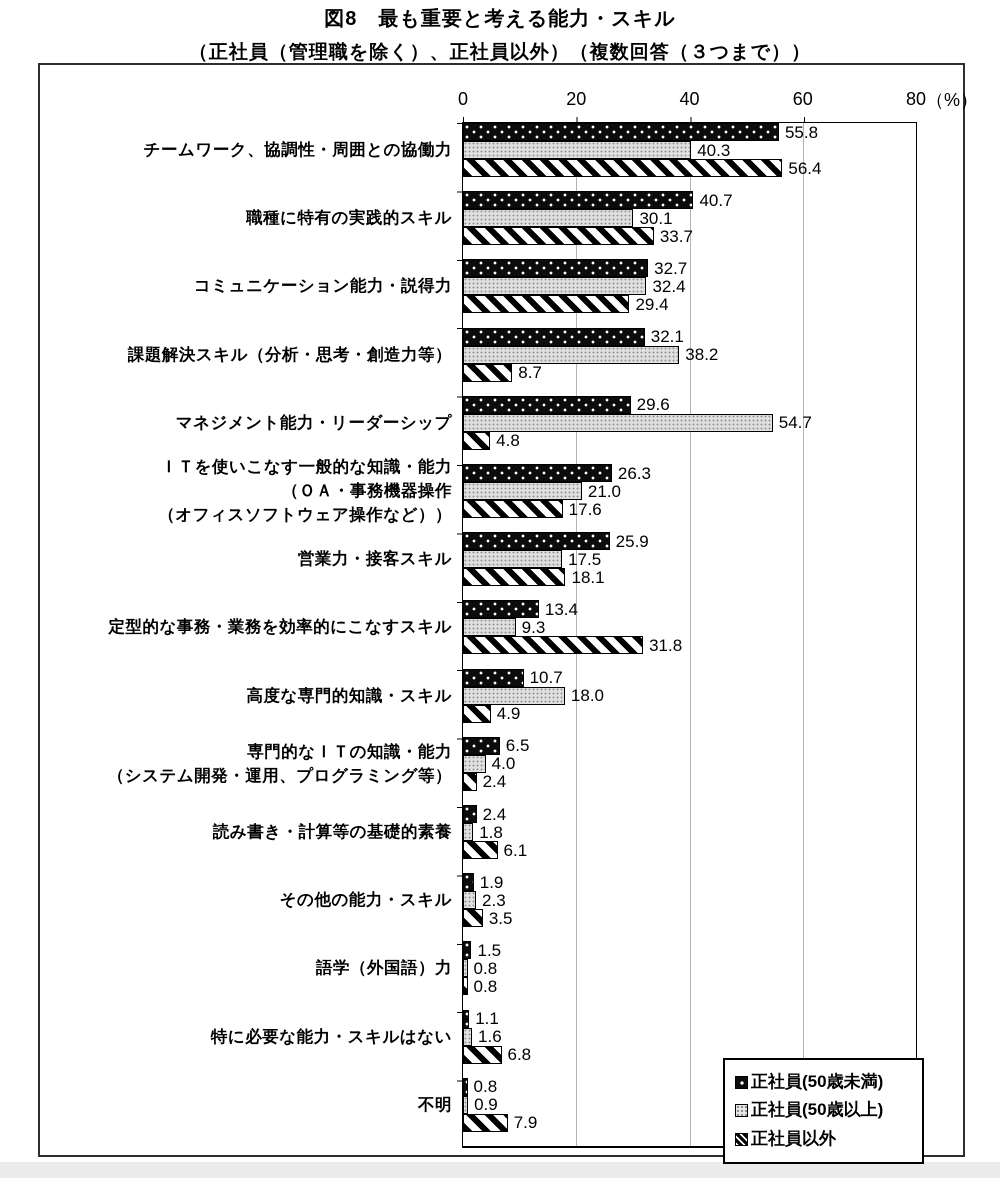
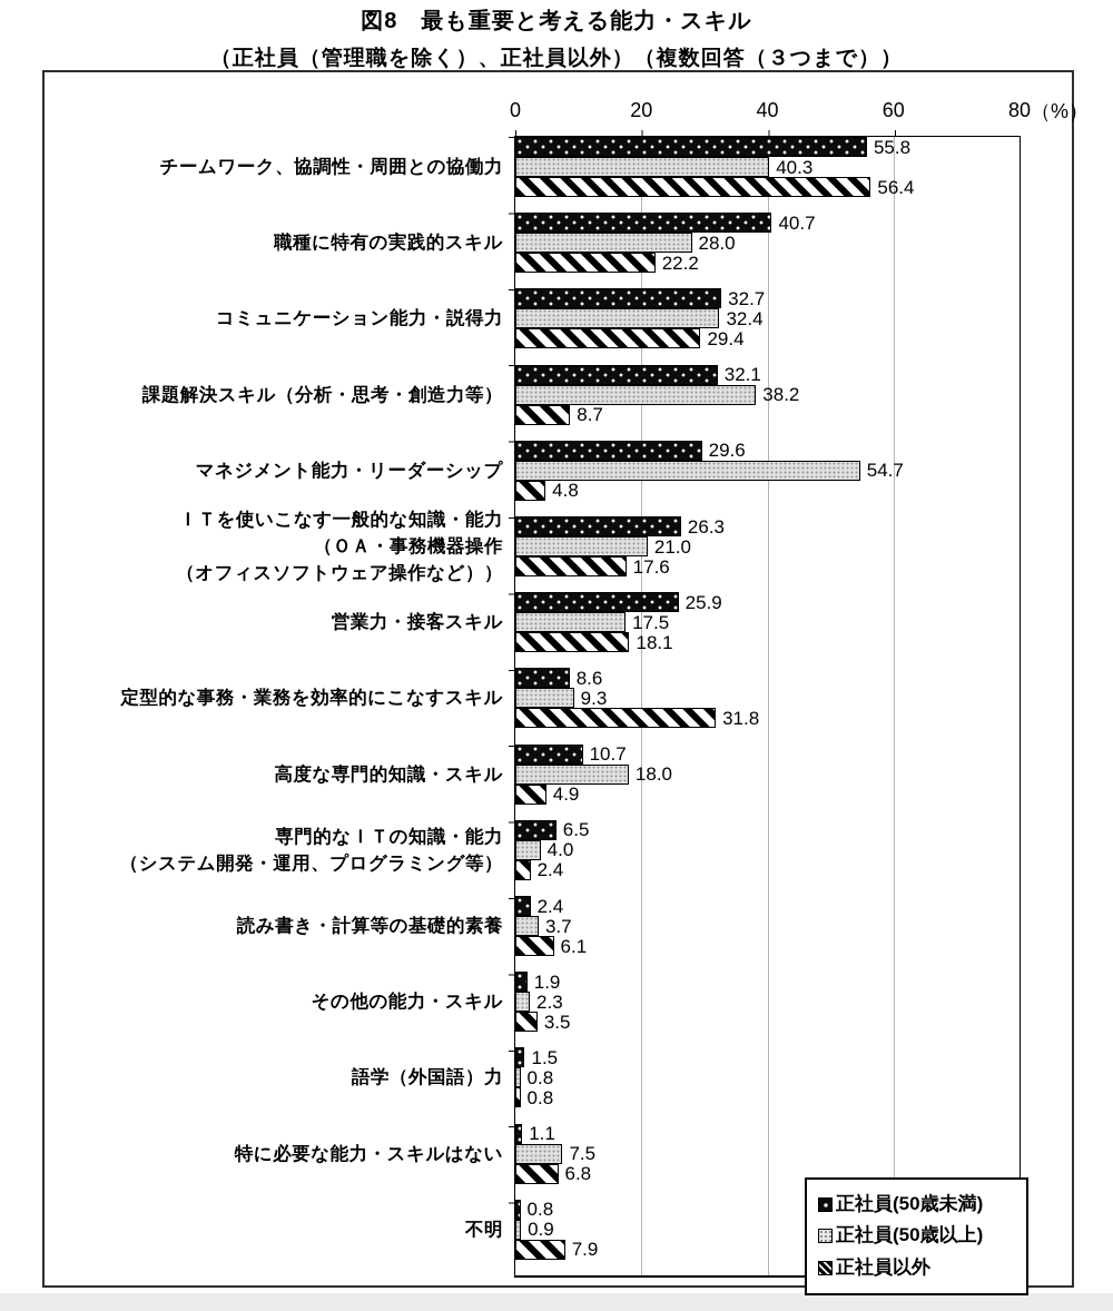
正社員(50歳以上)/職種に特有の実践的スキル: 30.1 -> 28.0
正社員以外/職種に特有の実践的スキル: 33.7 -> 22.2
正社員(50歳未満)/定型的な事務・業務を効率的にこなすスキル: 13.4 -> 8.6
正社員(50歳以上)/読み書き・計算等の基礎的素養: 1.8 -> 3.7
正社員(50歳以上)/特に必要な能力・スキルはない: 1.6 -> 7.5
